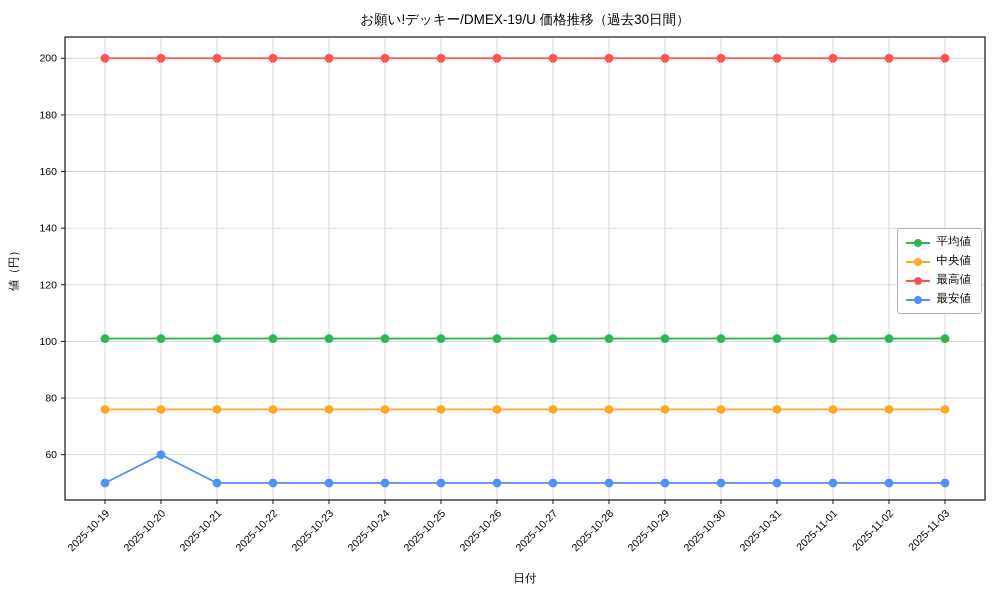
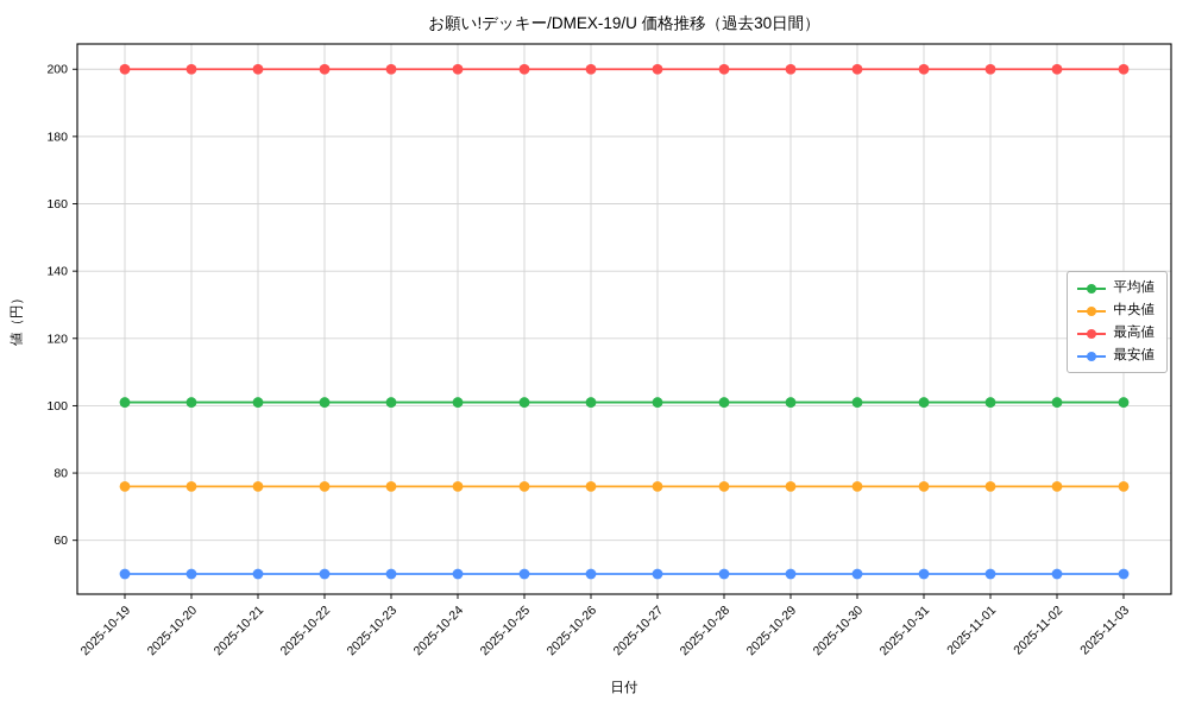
最安値/2025-10-20: 60 -> 50
